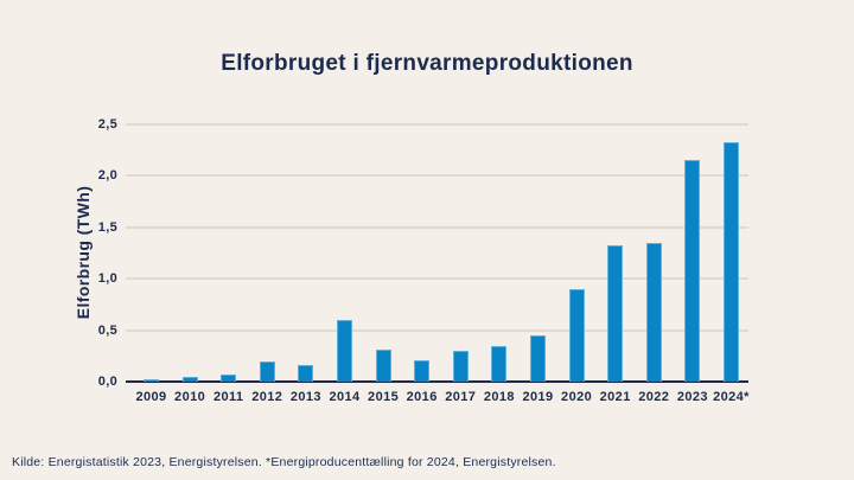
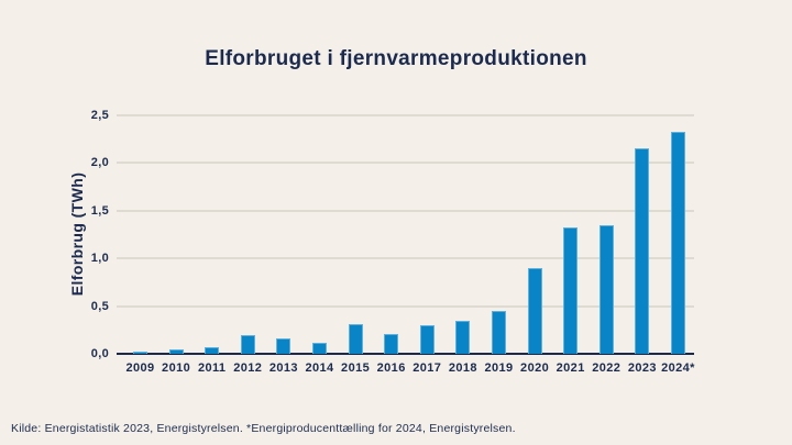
2014: 0,6 -> 0,1
